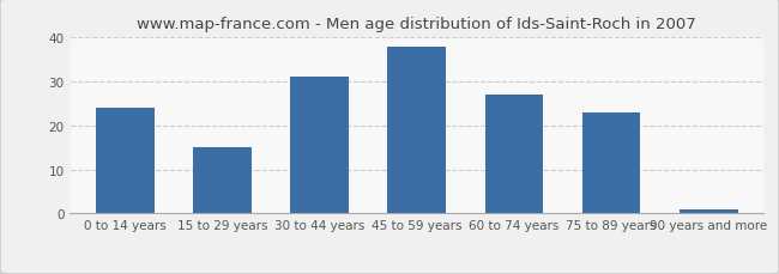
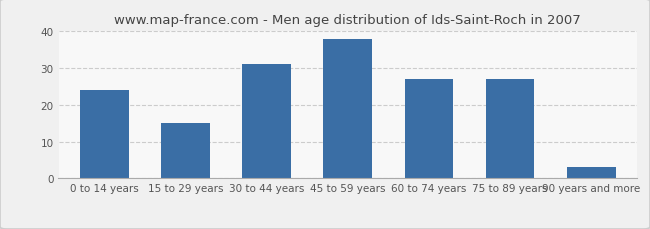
75 to 89 years: 23 -> 27
90 years and more: 1 -> 3
